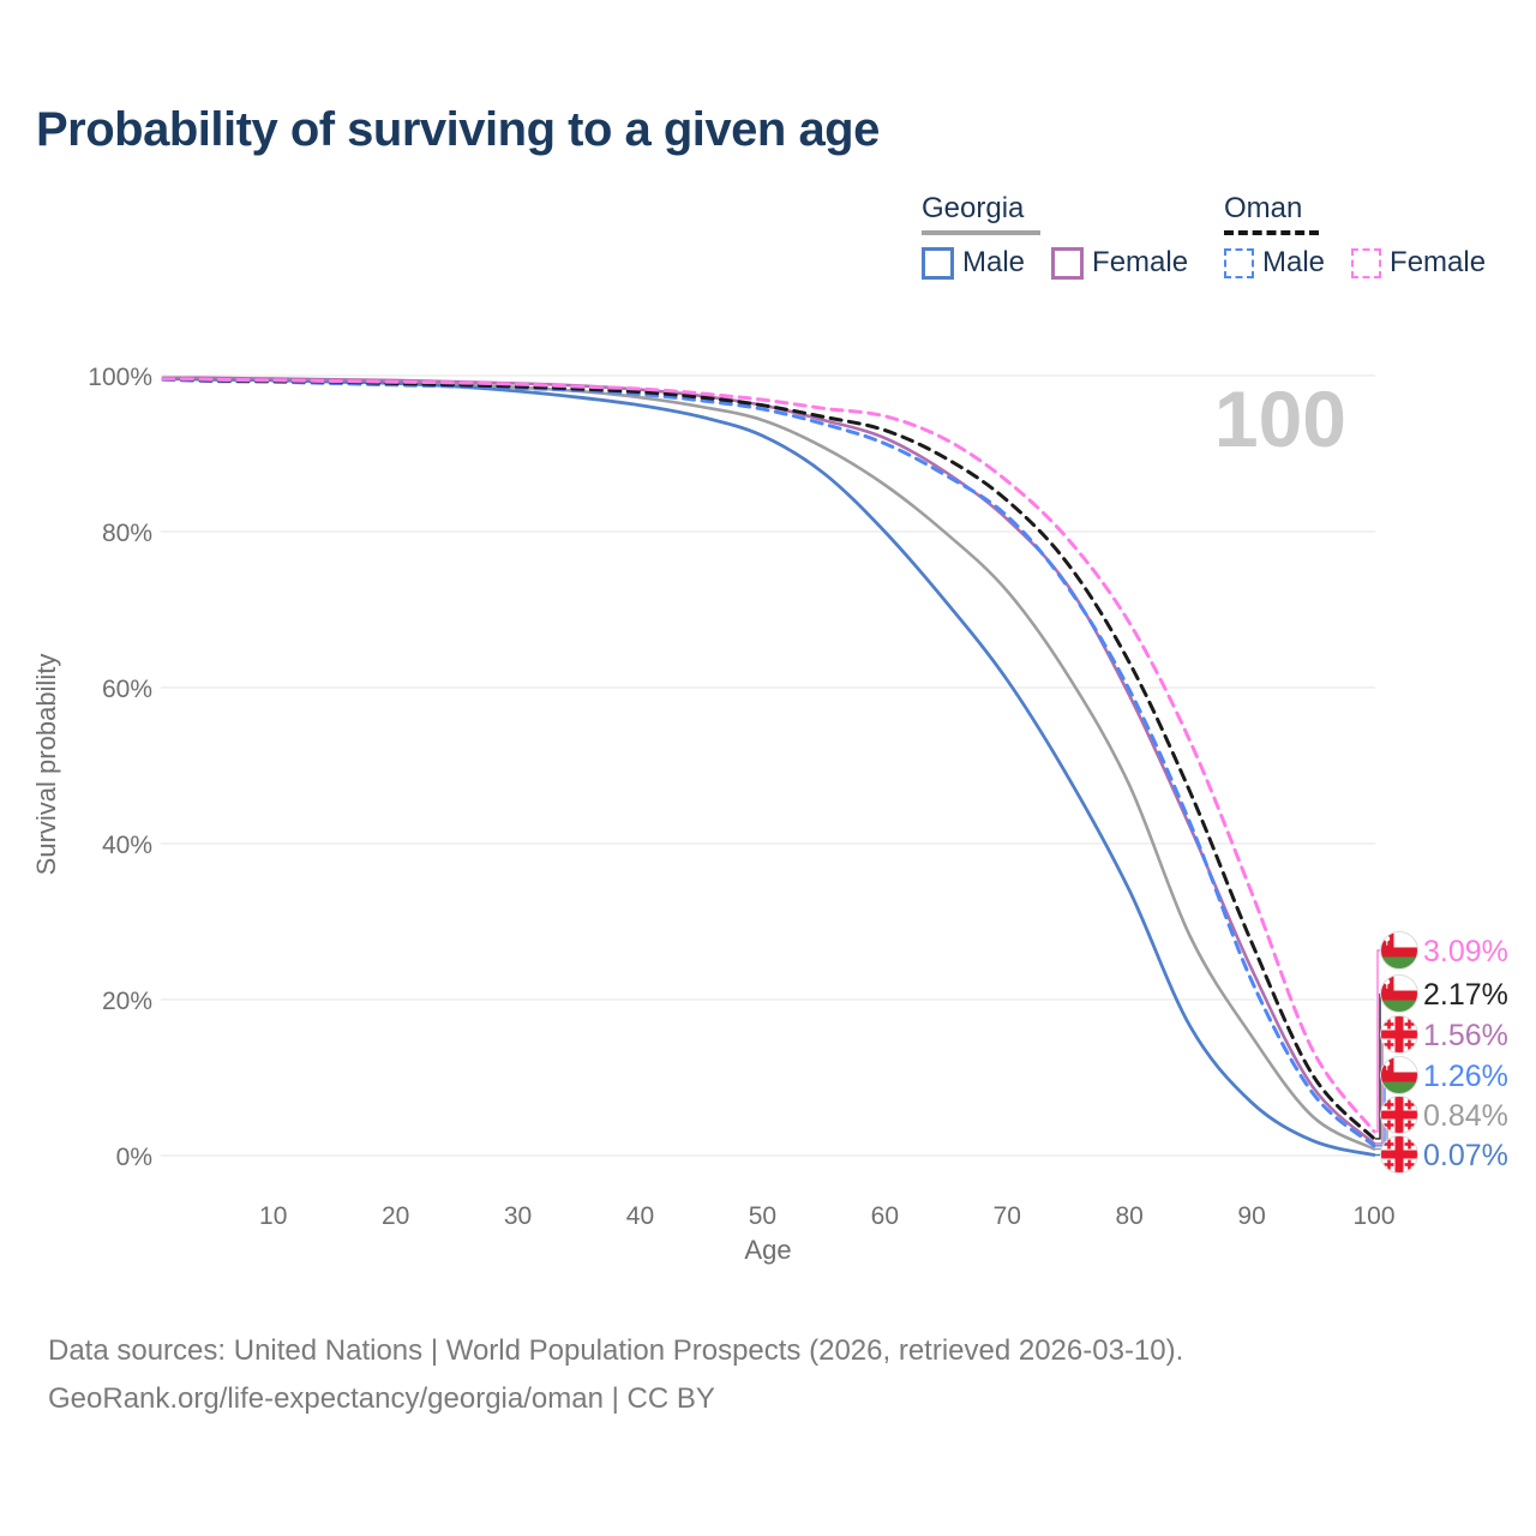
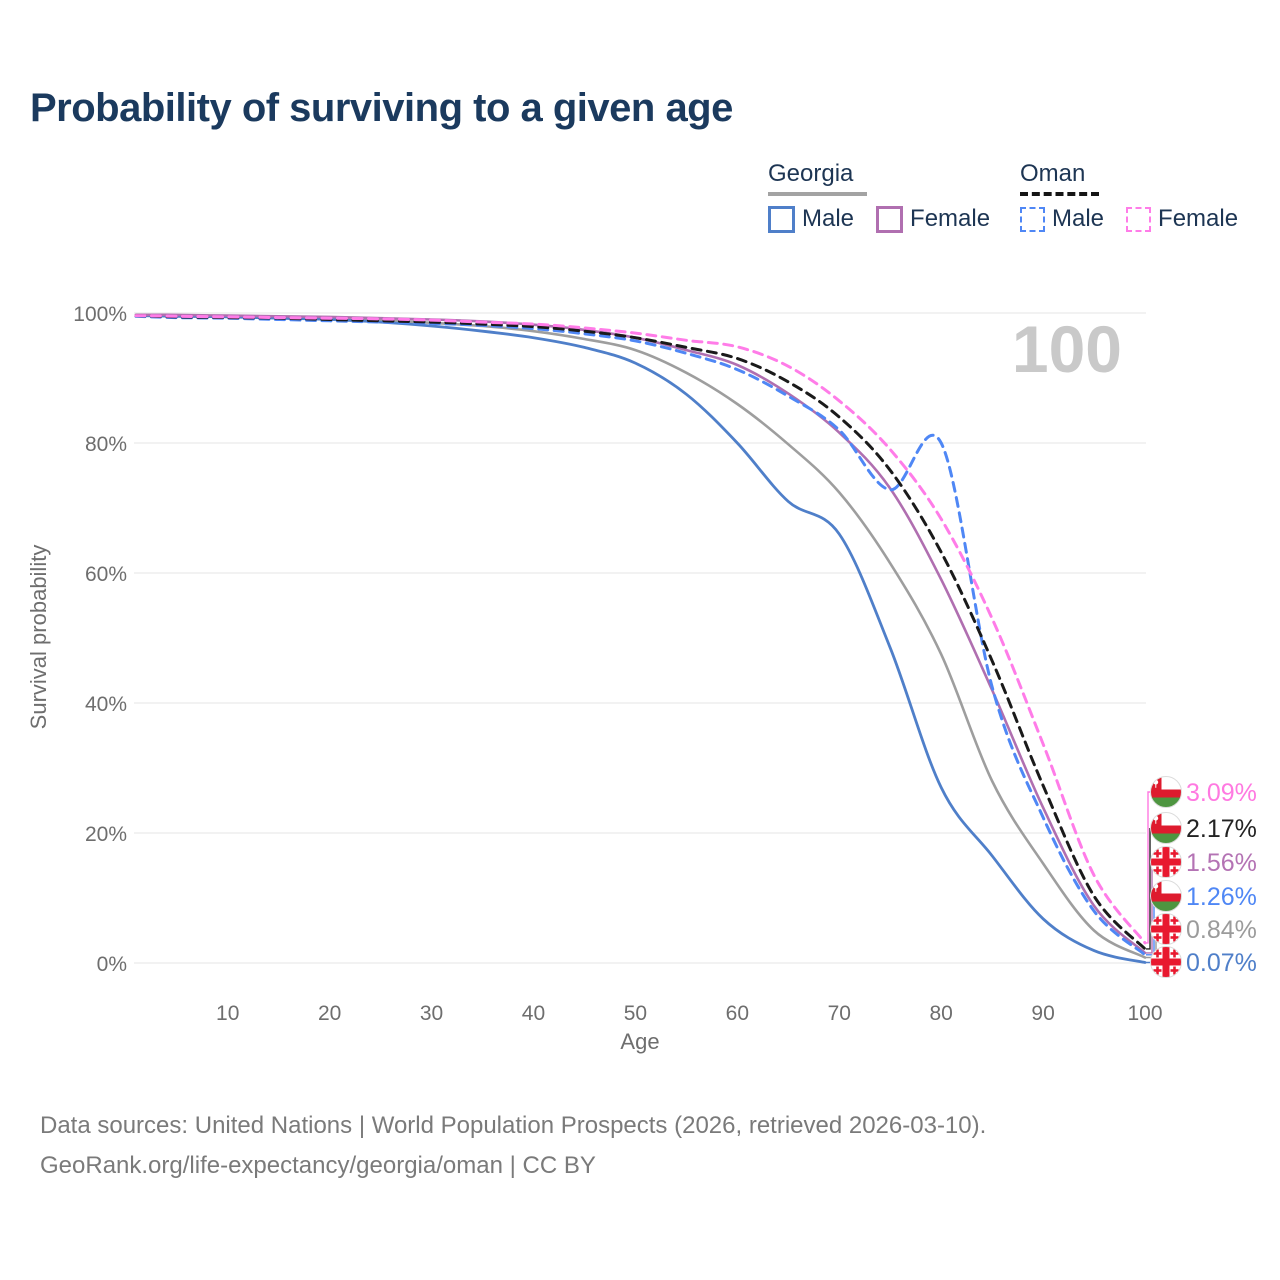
Georgia Male/70: 61% -> 66%
Georgia Male/80: 34% -> 27%
Oman Male/80: 60% -> 80%
